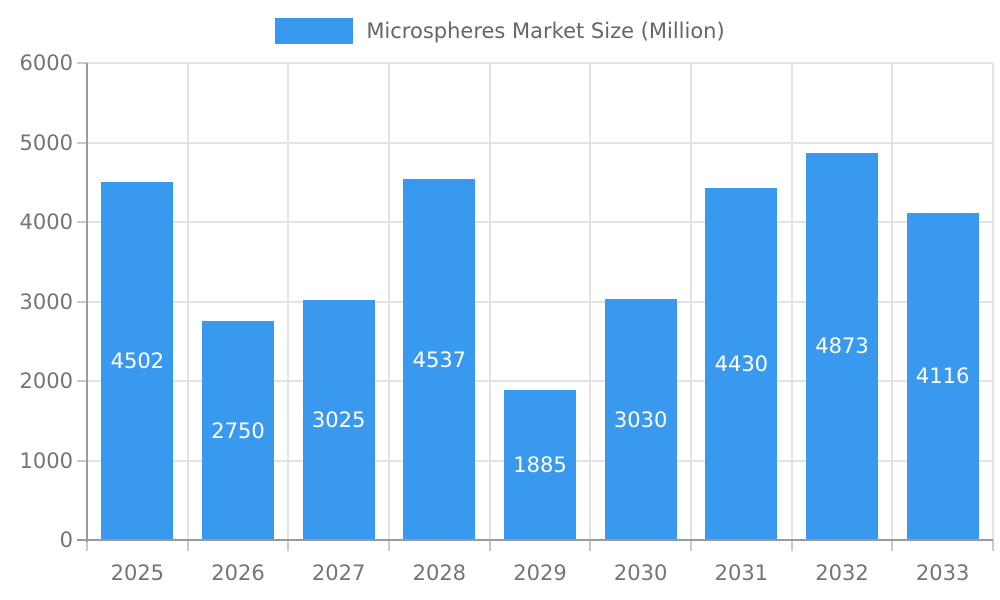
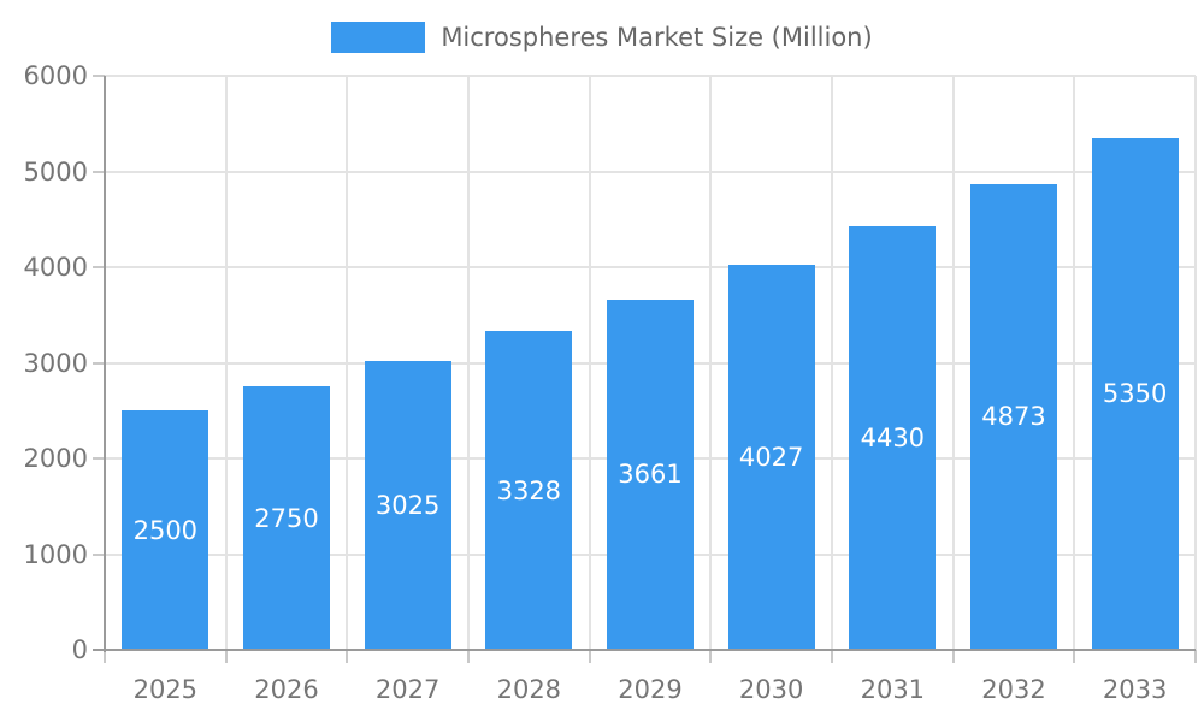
2025: 4502 -> 2500
2028: 4537 -> 3328
2029: 1885 -> 3661
2030: 3030 -> 4027
2033: 4116 -> 5350
